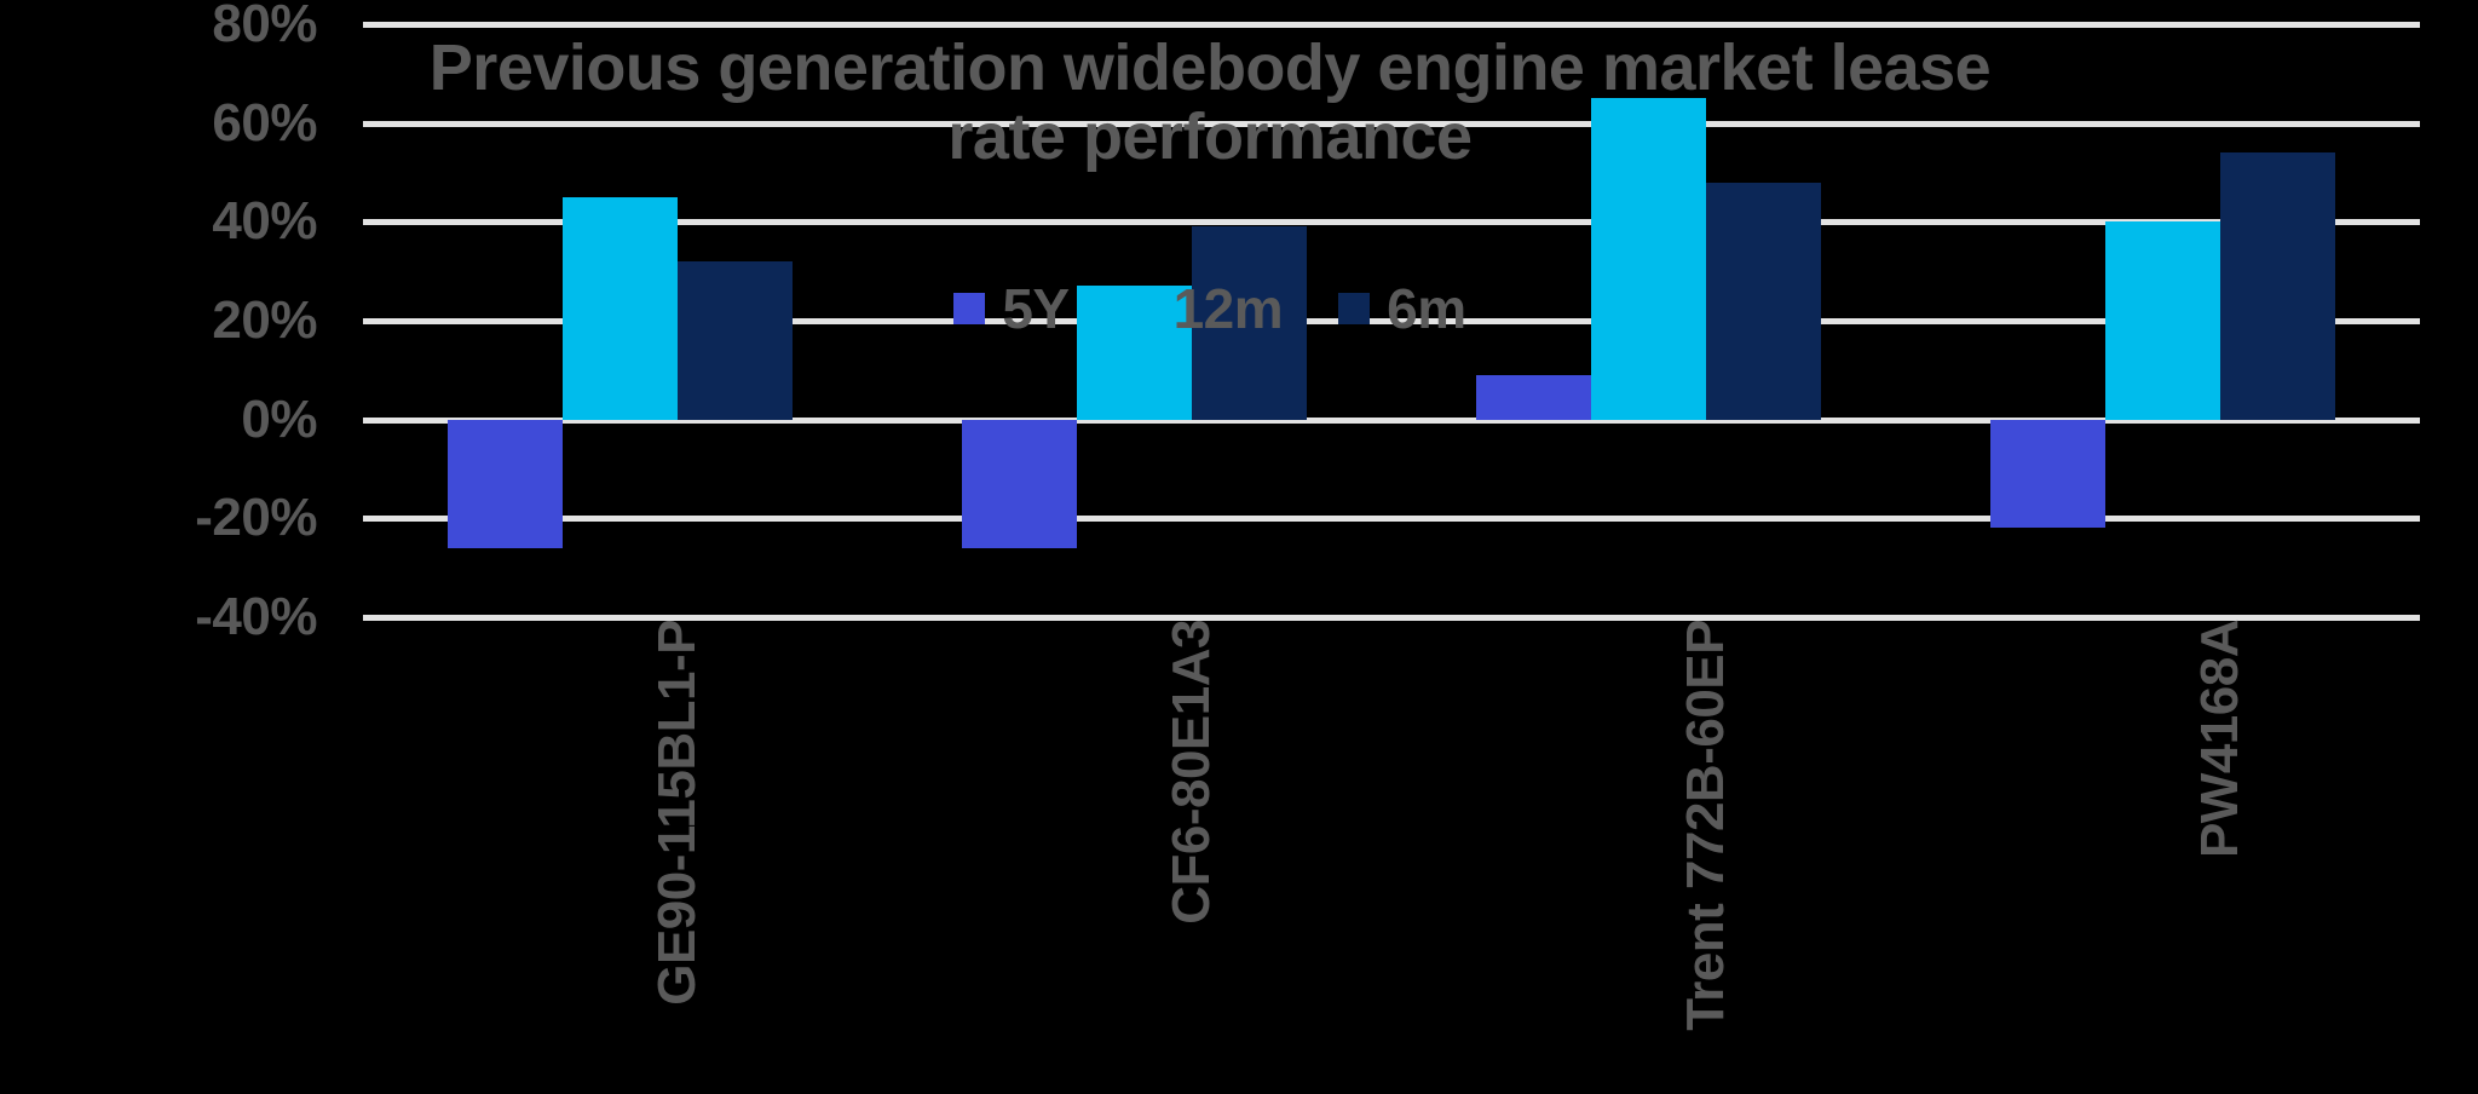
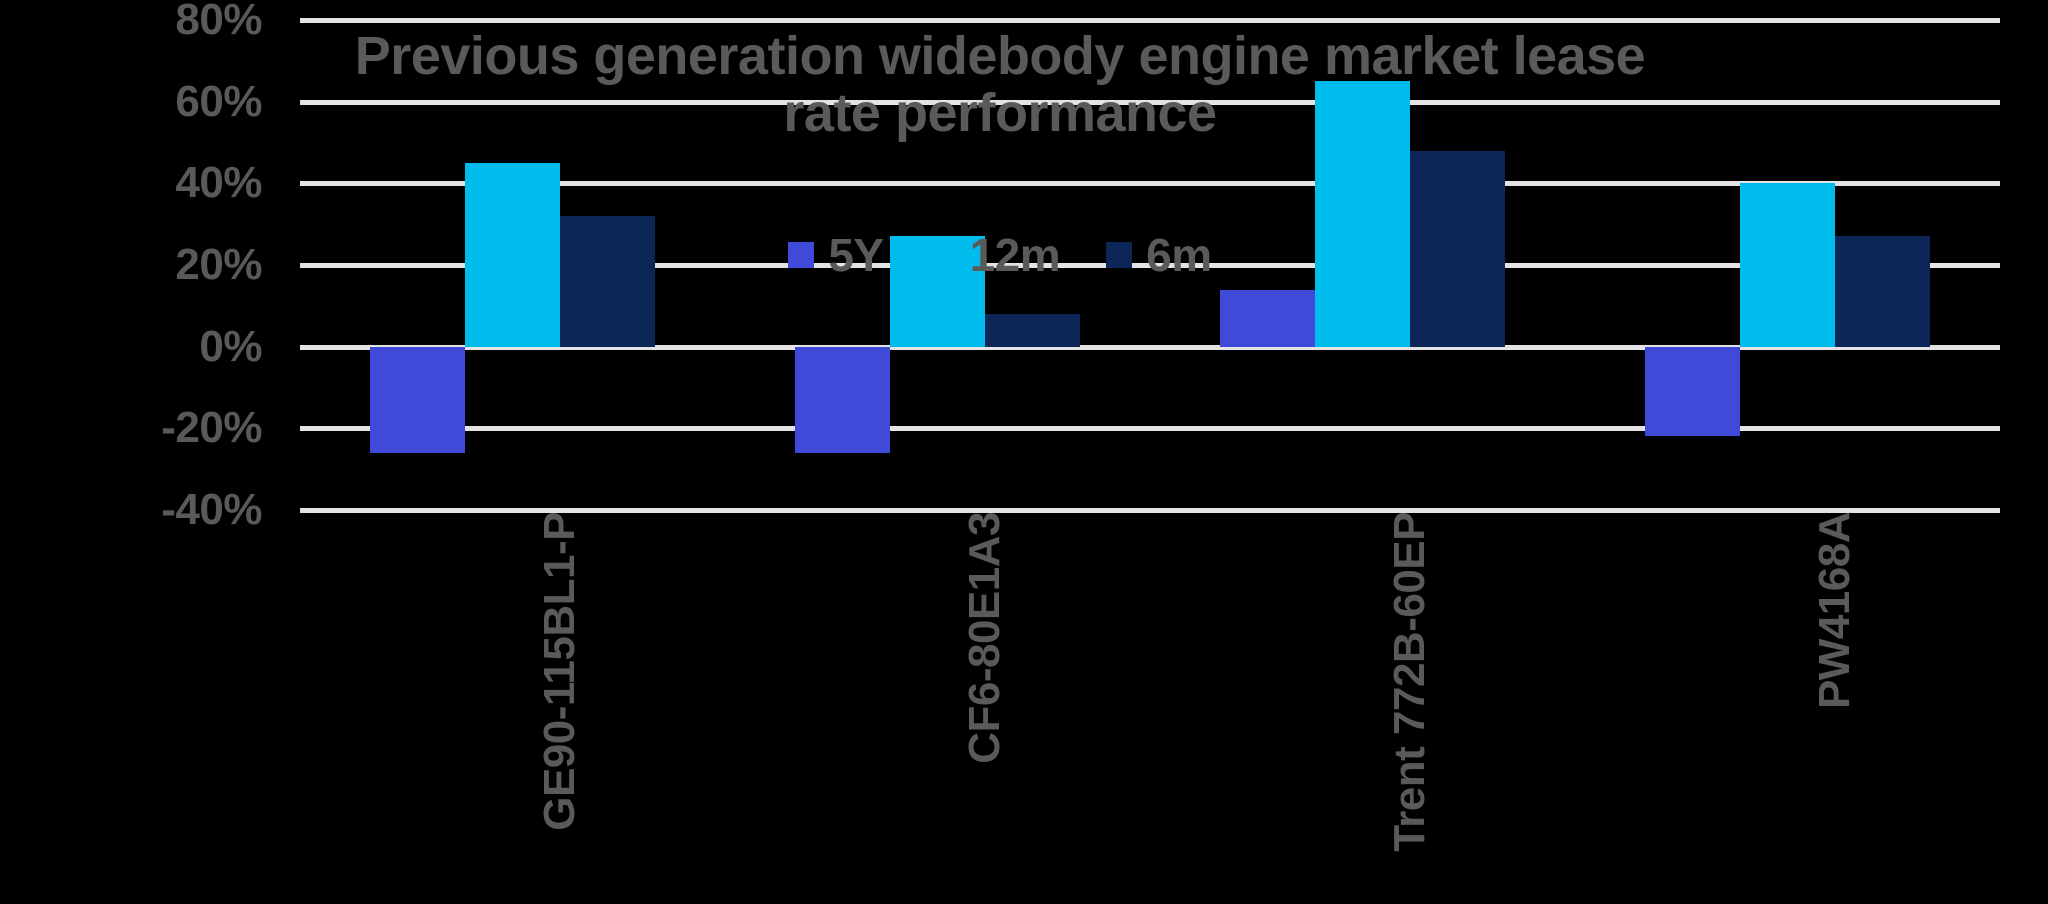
6m/CF6-80E1A3: 39% -> 8%
5Y/Trent 772B-60EP: 9% -> 14%
6m/PW4168A: 54% -> 27%
